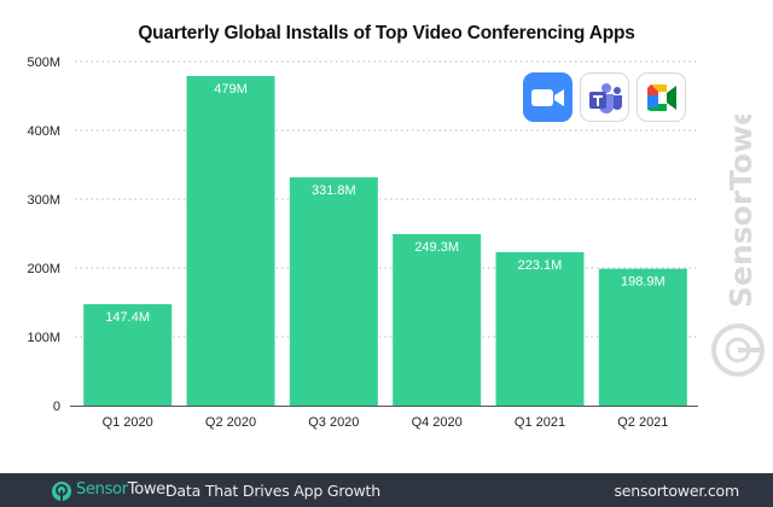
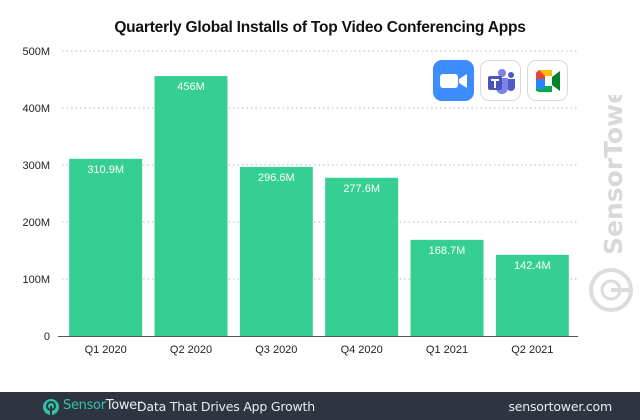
Q1 2020: 147.4M -> 310.9M
Q2 2020: 479M -> 456M
Q3 2020: 331.8M -> 296.6M
Q4 2020: 249.3M -> 277.6M
Q1 2021: 223.1M -> 168.7M
Q2 2021: 198.9M -> 142.4M
